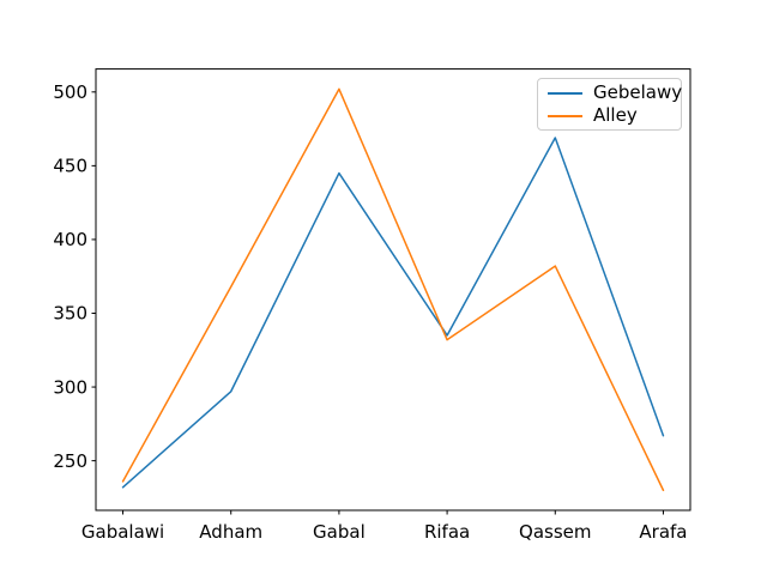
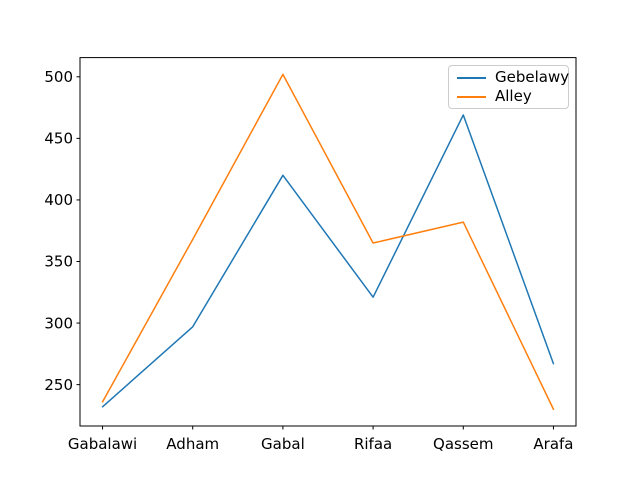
Gebelawy/Gabal: 445 -> 420
Gebelawy/Rifaa: 335 -> 321
Alley/Rifaa: 332 -> 365
